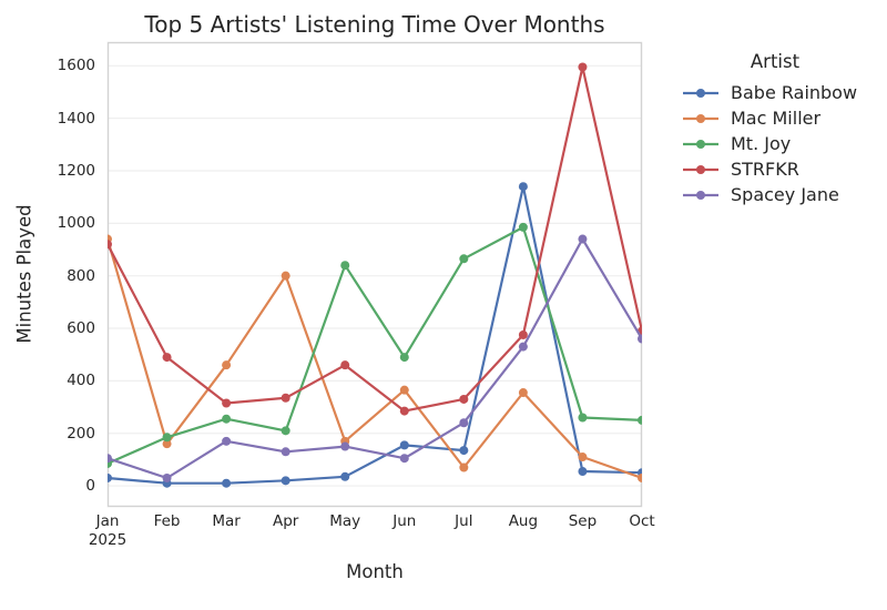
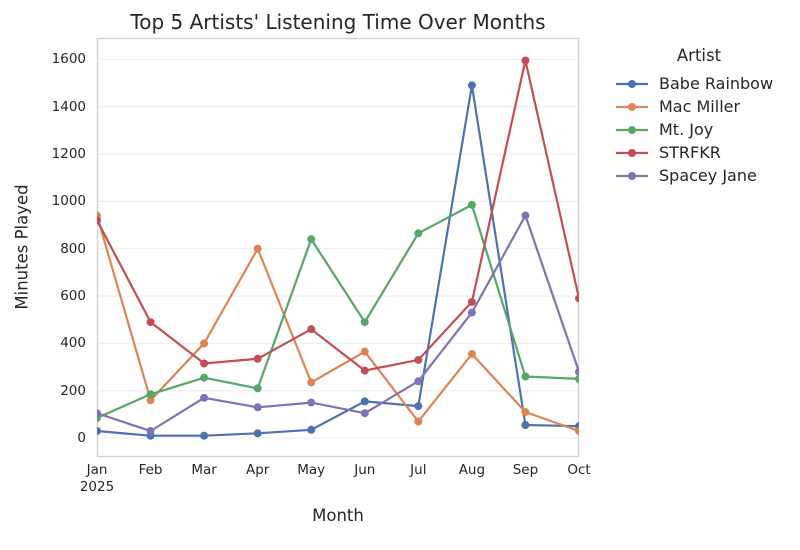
Mac Miller/Mar: 460 -> 400
Mac Miller/May: 170 -> 240
Babe Rainbow/Aug: 1140 -> 1490
Spacey Jane/Oct: 560 -> 280
